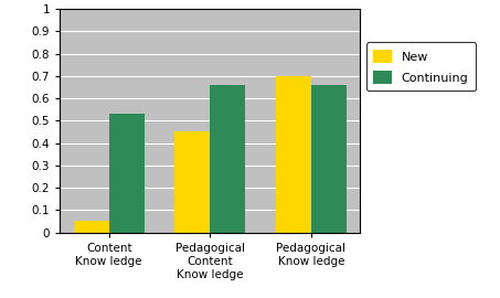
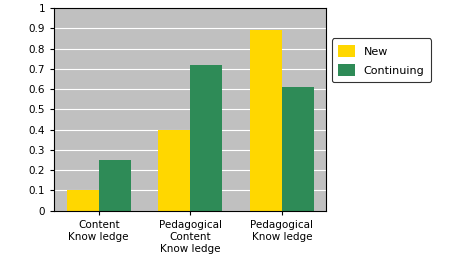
New/Content Know ledge: 0.05 -> 0.10
Continuing/Content Know ledge: 0.53 -> 0.25
New/Pedagogical Content Know ledge: 0.45 -> 0.40
Continuing/Pedagogical Content Know ledge: 0.66 -> 0.72
New/Pedagogical Know ledge: 0.70 -> 0.89
Continuing/Pedagogical Know ledge: 0.66 -> 0.61
